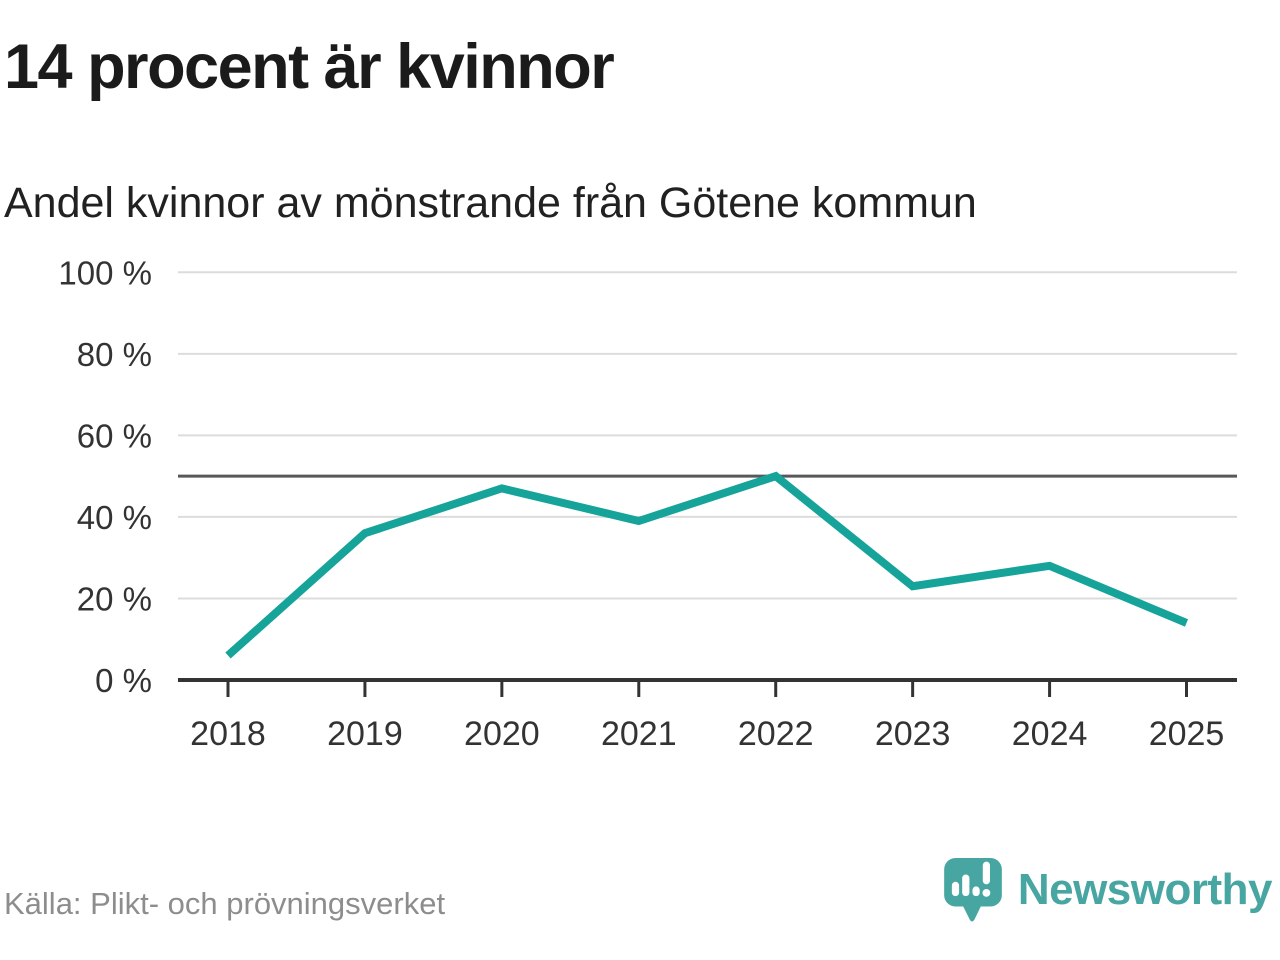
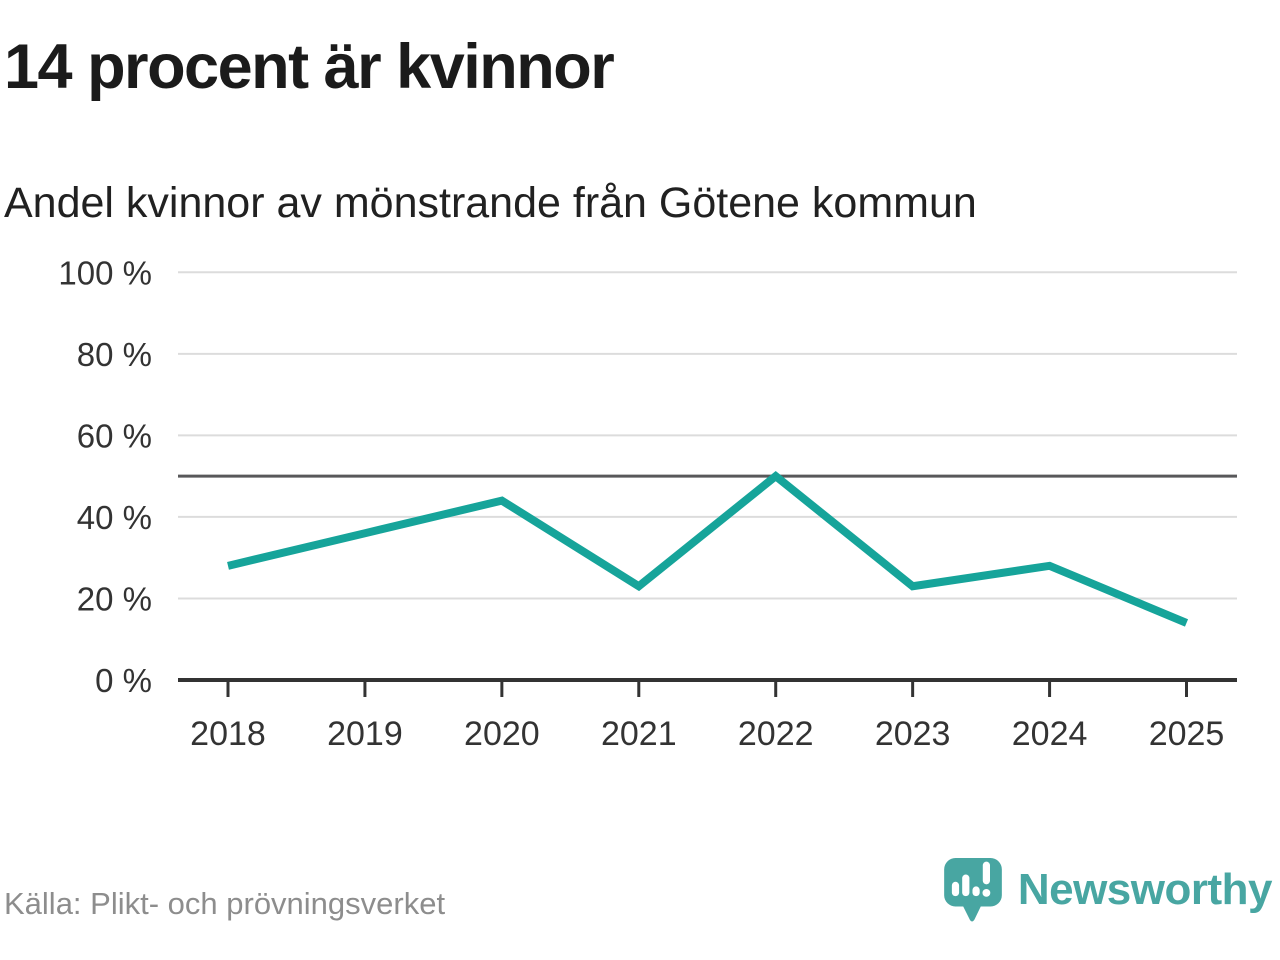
2018: 6% -> 28%
2020: 47% -> 44%
2021: 39% -> 23%
